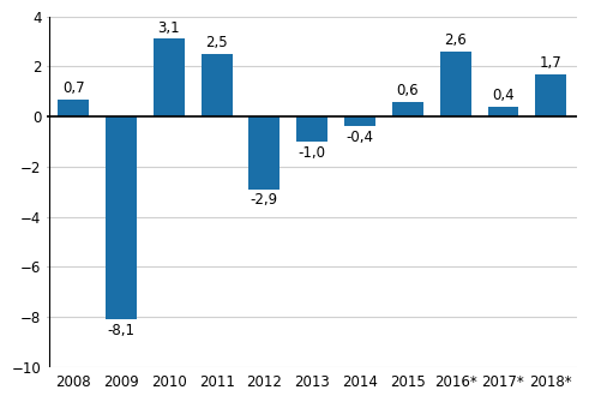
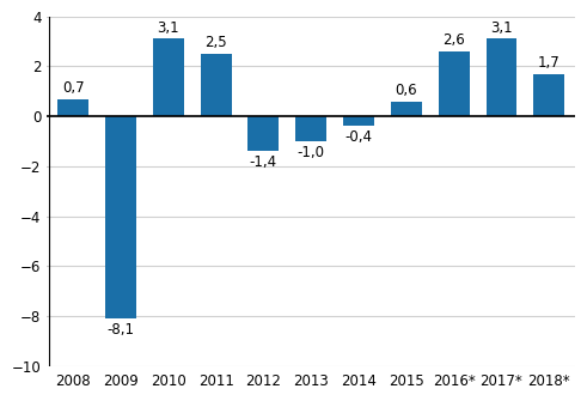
2012: -2,9 -> -1,4
2017*: 0,4 -> 3,1
